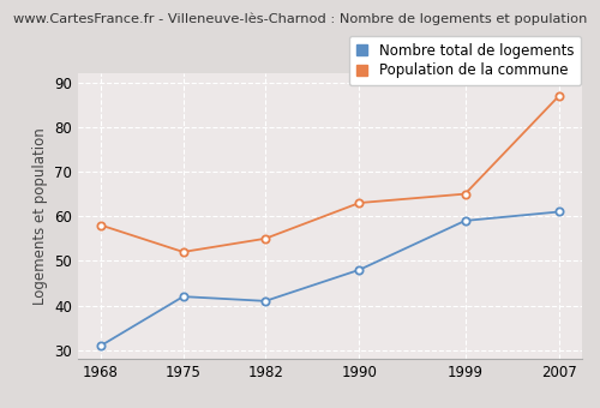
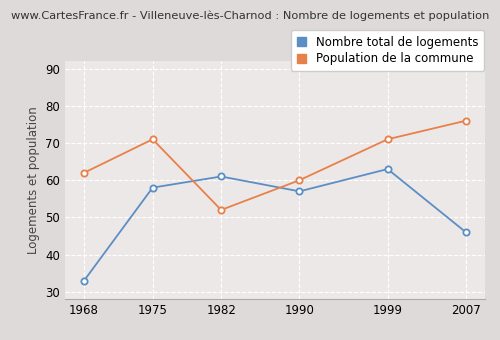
Nombre total de logements/1968: 31 -> 33
Population de la commune/1968: 58 -> 62
Nombre total de logements/1975: 42 -> 58
Population de la commune/1975: 52 -> 71
Nombre total de logements/1982: 41 -> 61
Population de la commune/1982: 55 -> 52
Nombre total de logements/1990: 48 -> 57
Population de la commune/1990: 63 -> 60
Nombre total de logements/1999: 59 -> 63
Population de la commune/1999: 65 -> 71
Nombre total de logements/2007: 61 -> 46
Population de la commune/2007: 87 -> 76
